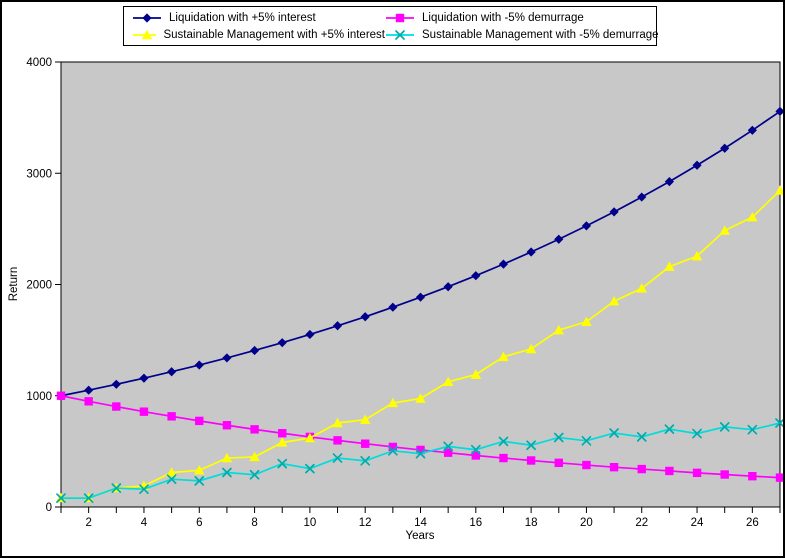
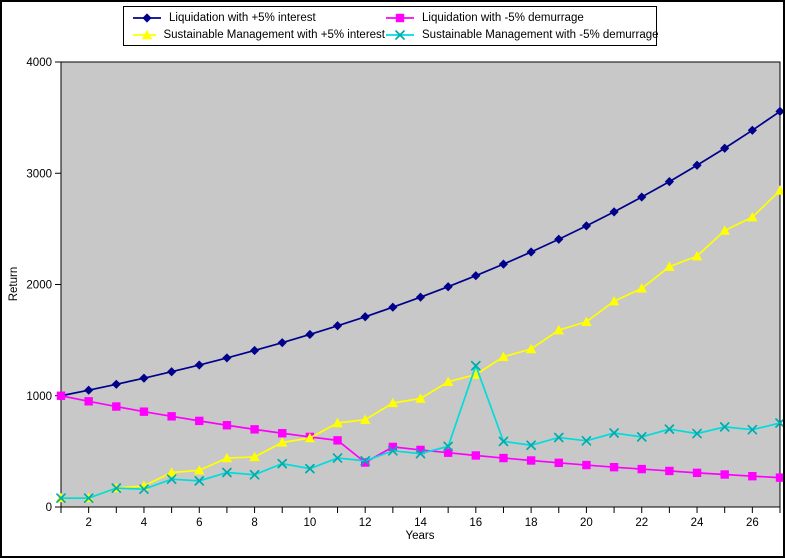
Liquidation with -5% demurrage/12: 570 -> 400
Sustainable Management with -5% demurrage/16: 520 -> 1270
